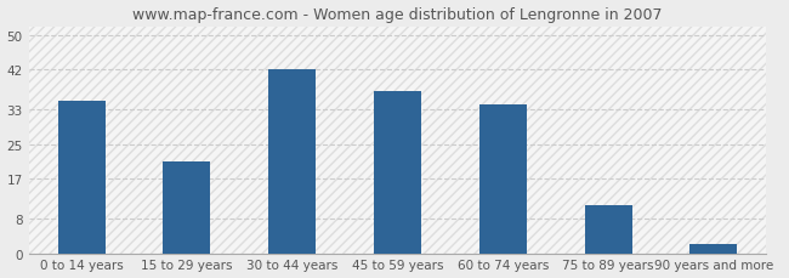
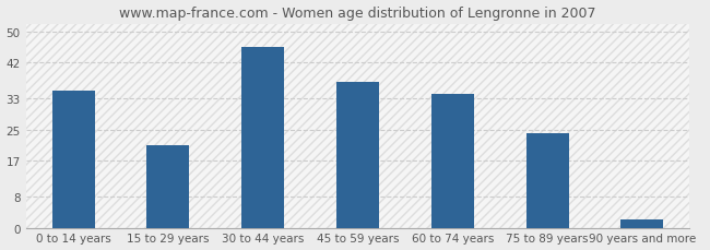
30 to 44 years: 42 -> 46
75 to 89 years: 11 -> 24
